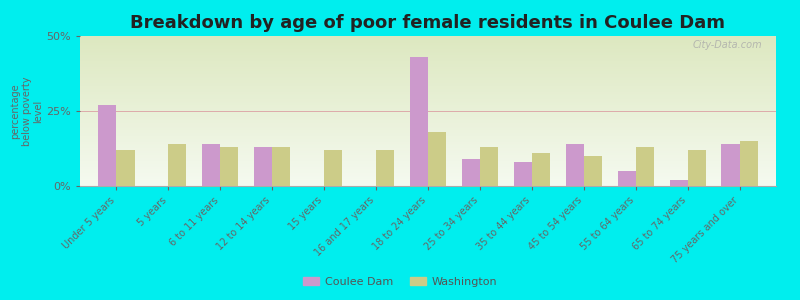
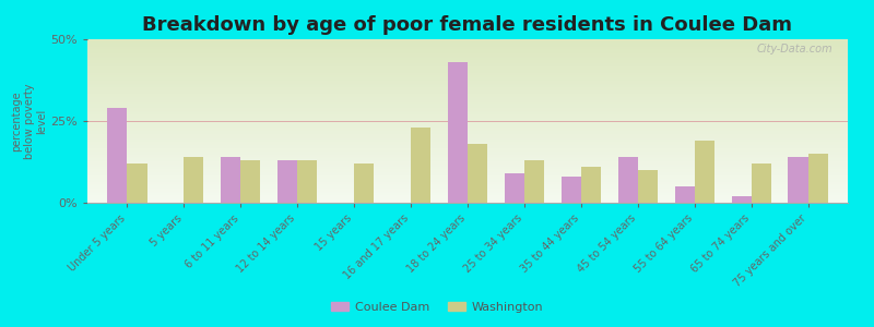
Coulee Dam/Under 5 years: 27% -> 29%
Washington/16 and 17 years: 12% -> 23%
Washington/55 to 64 years: 13% -> 19%
